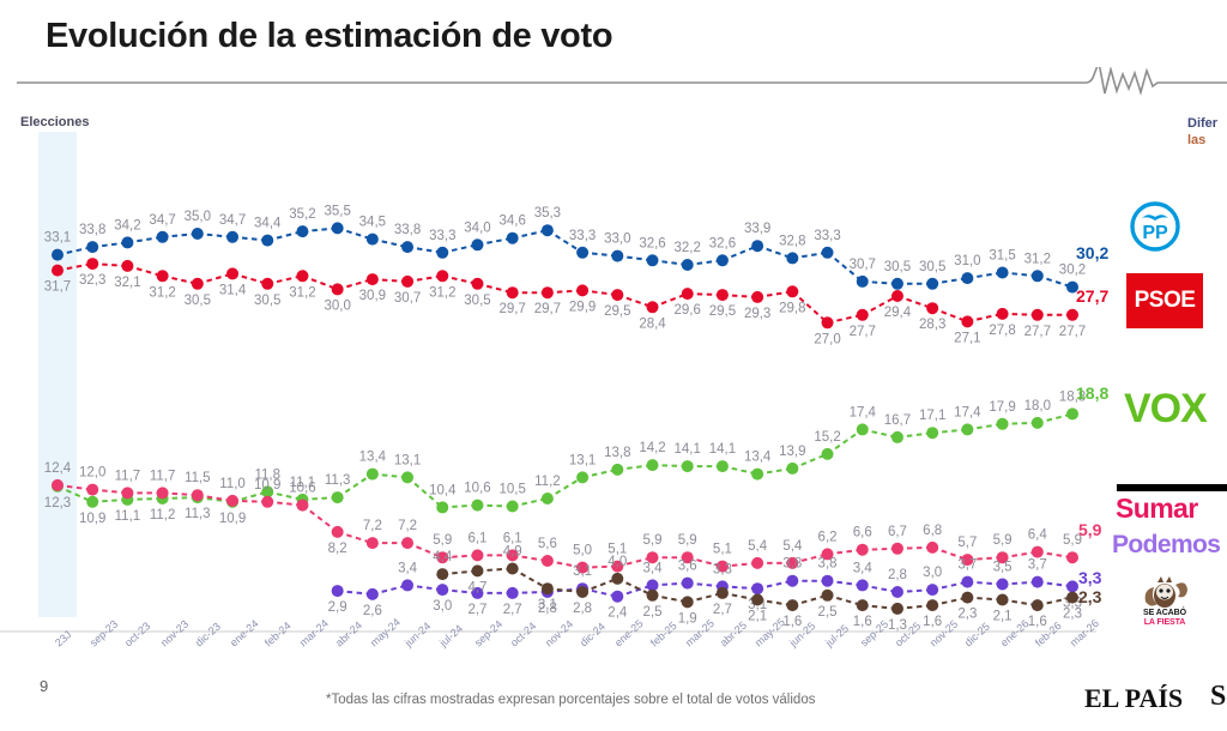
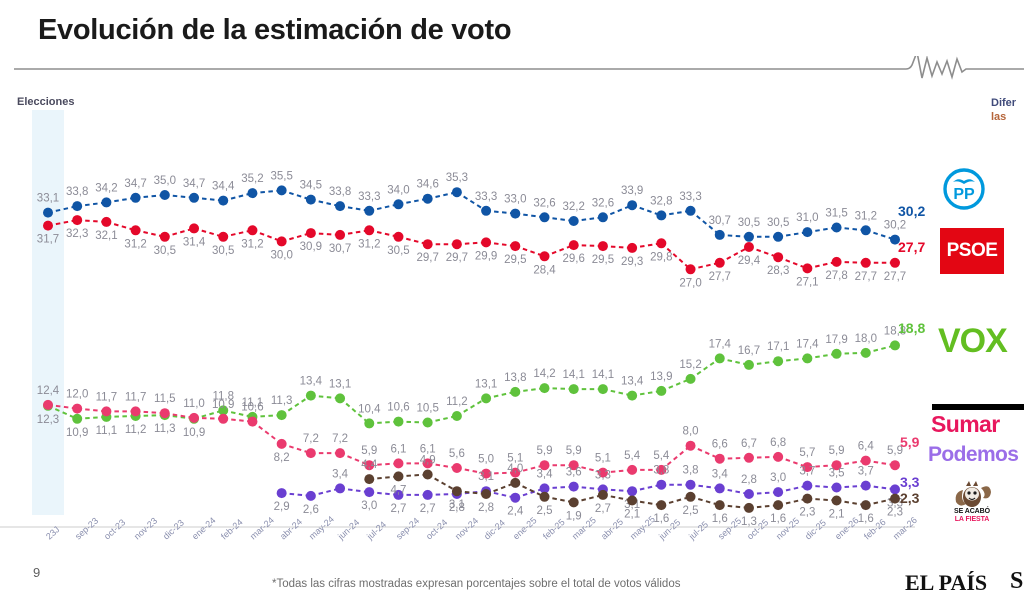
Sumar/jul-25: 6,2 -> 8,0
